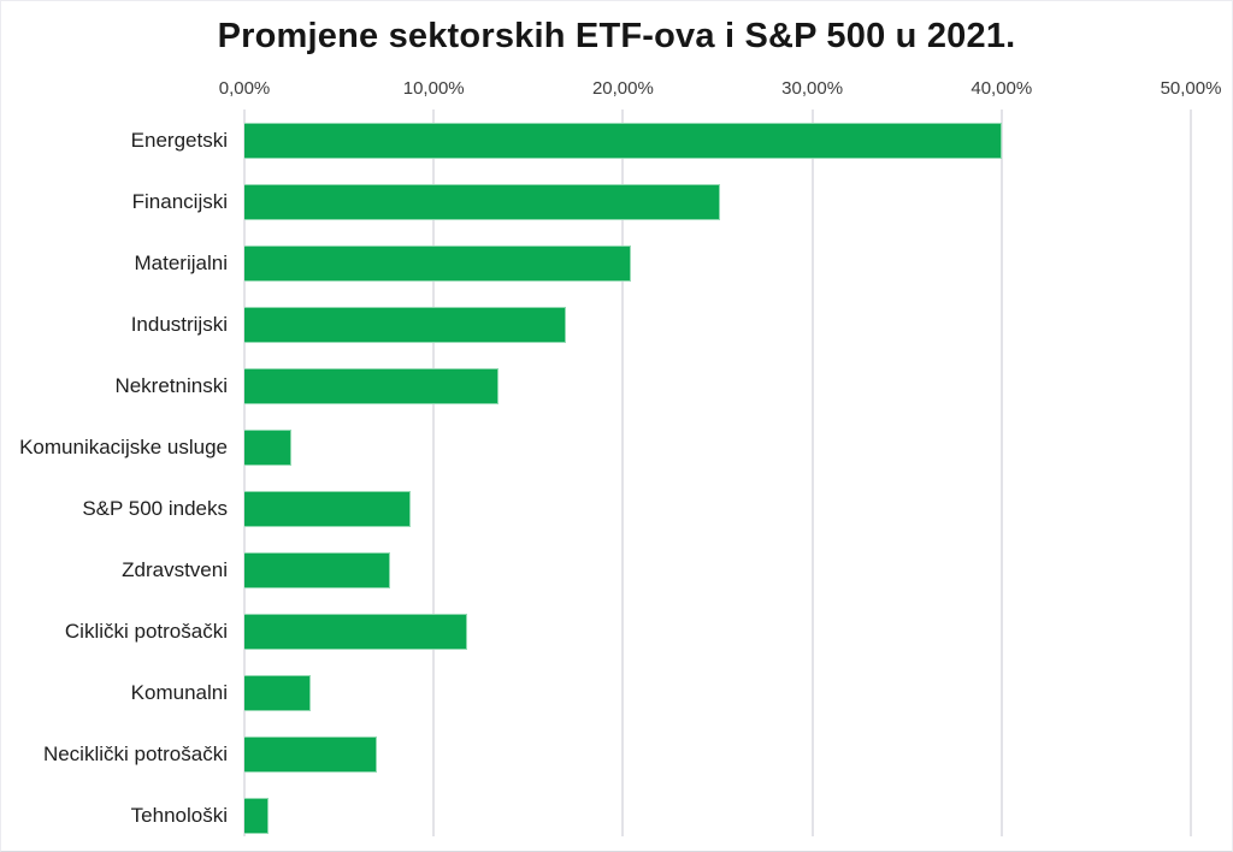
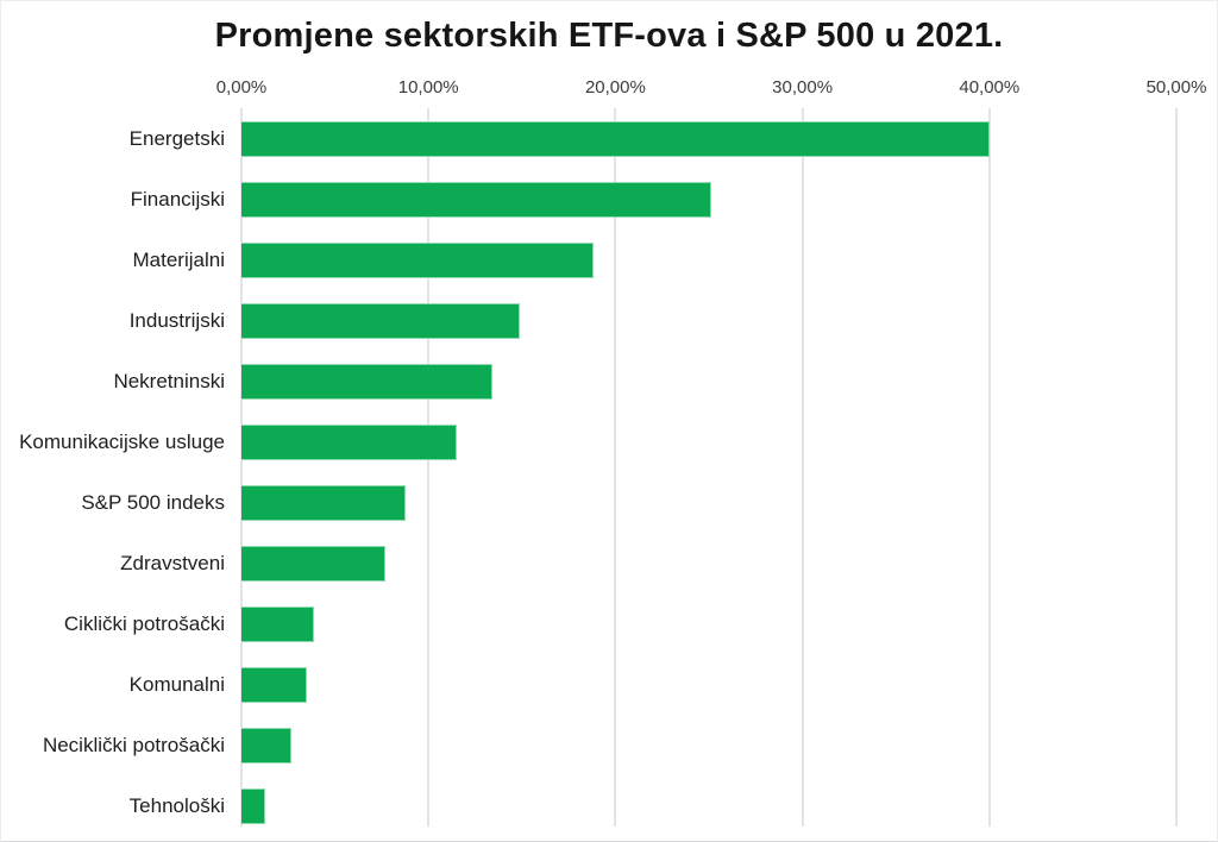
Materijalni: 20,4% -> 18,8%
Industrijski: 17,0% -> 14,9%
Komunikacijske usluge: 2,5% -> 11,5%
Ciklički potrošački: 11,8% -> 3,9%
Neciklički potrošački: 7,0% -> 2,7%
